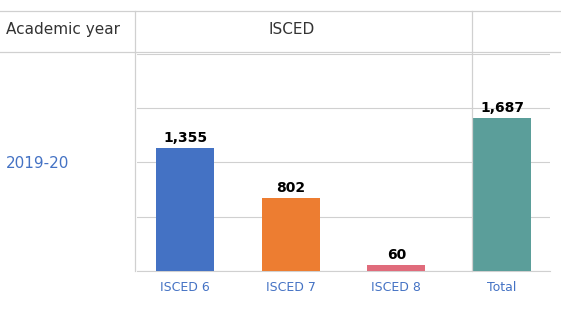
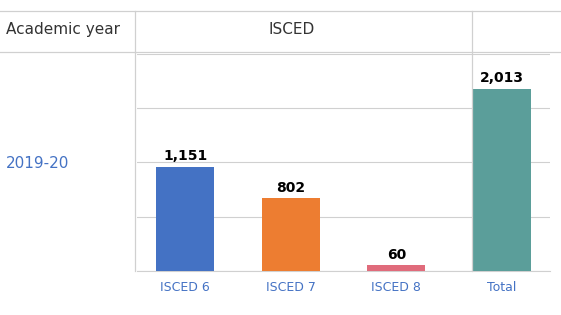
ISCED 6: 1,355 -> 1,151
Total: 1,687 -> 2,013
